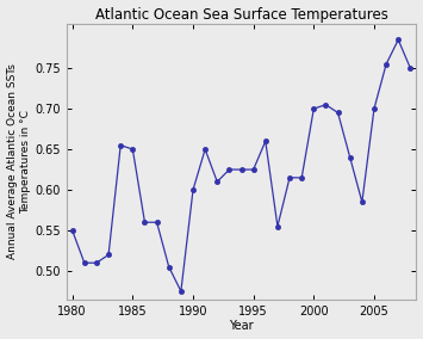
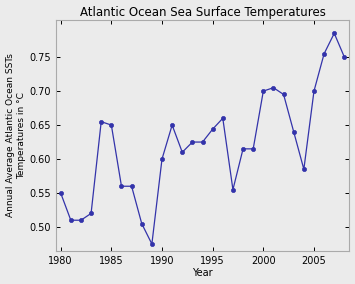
1995: 0.625 -> 0.644
